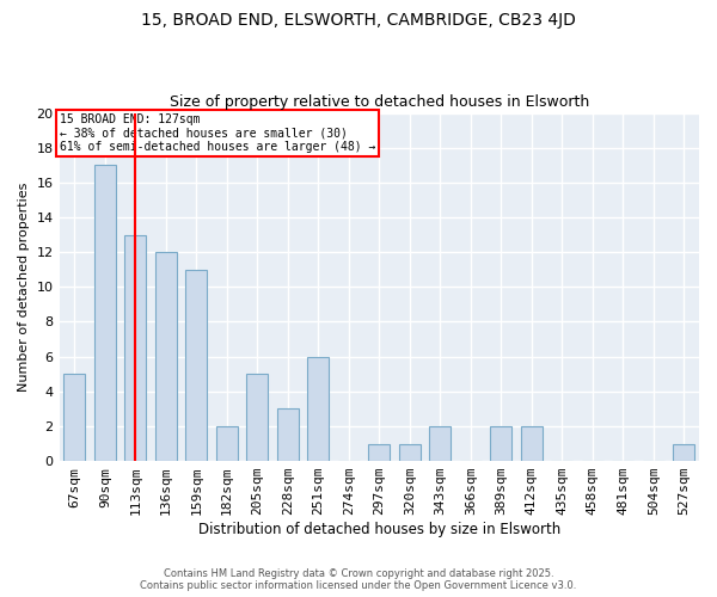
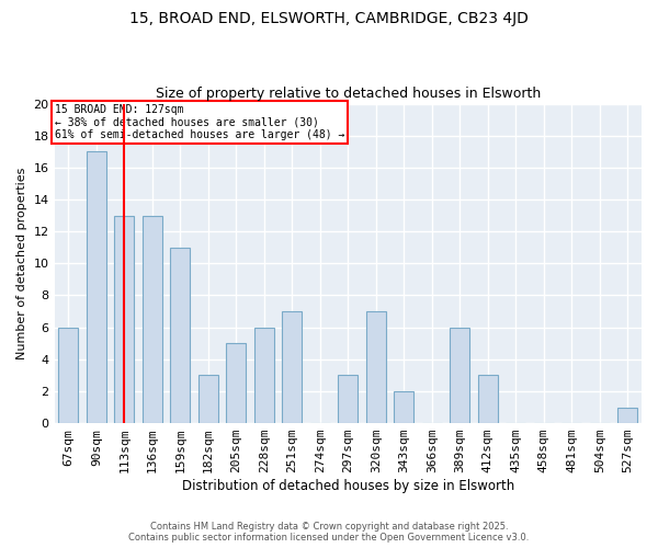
67sqm: 5 -> 6
136sqm: 12 -> 13
182sqm: 2 -> 3
228sqm: 3 -> 6
251sqm: 6 -> 7
297sqm: 1 -> 3
320sqm: 1 -> 7
389sqm: 2 -> 6
412sqm: 2 -> 3
